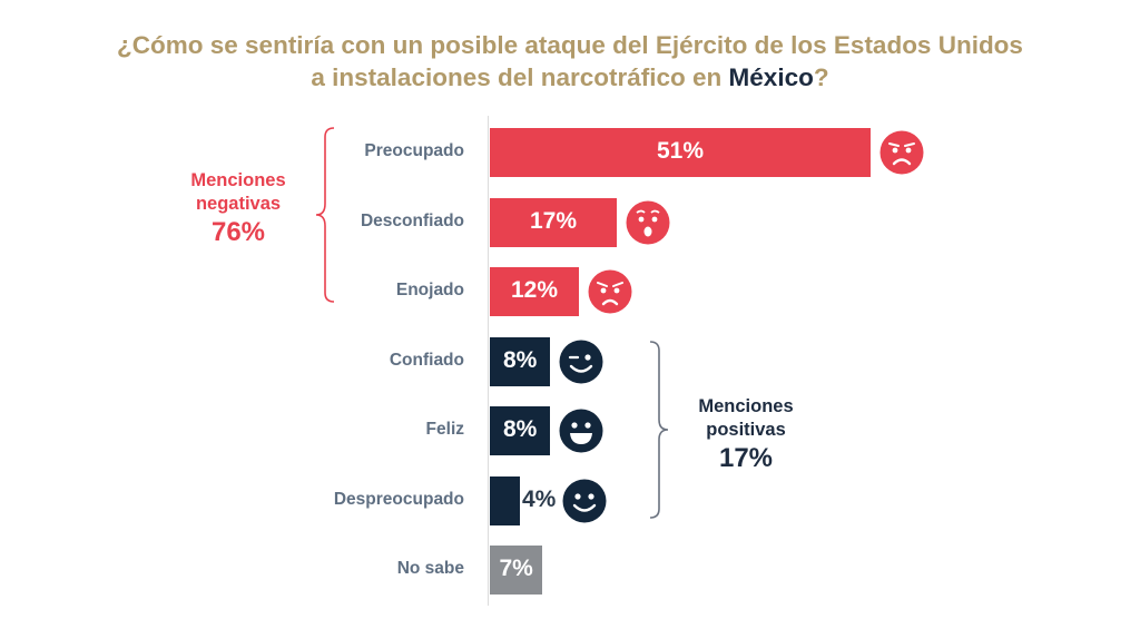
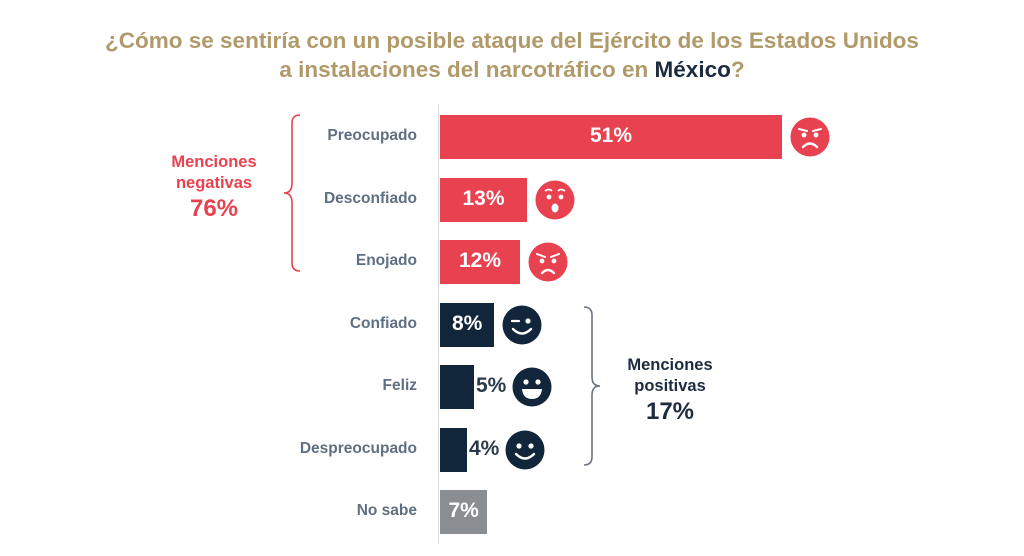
Desconfiado: 17% -> 13%
Feliz: 8% -> 5%
